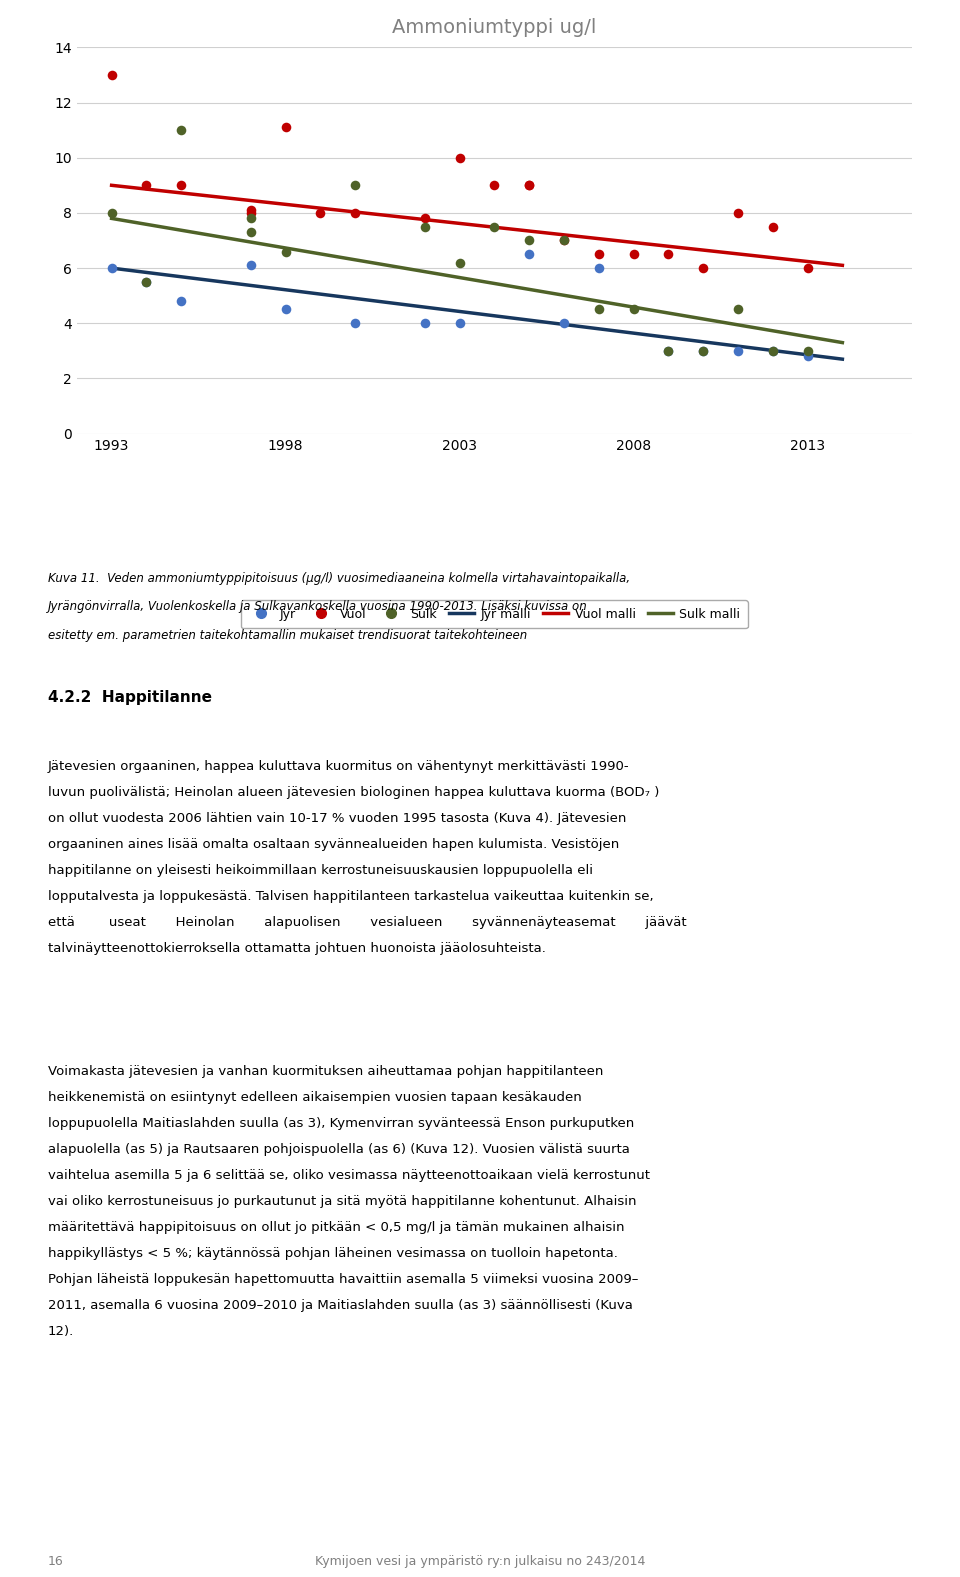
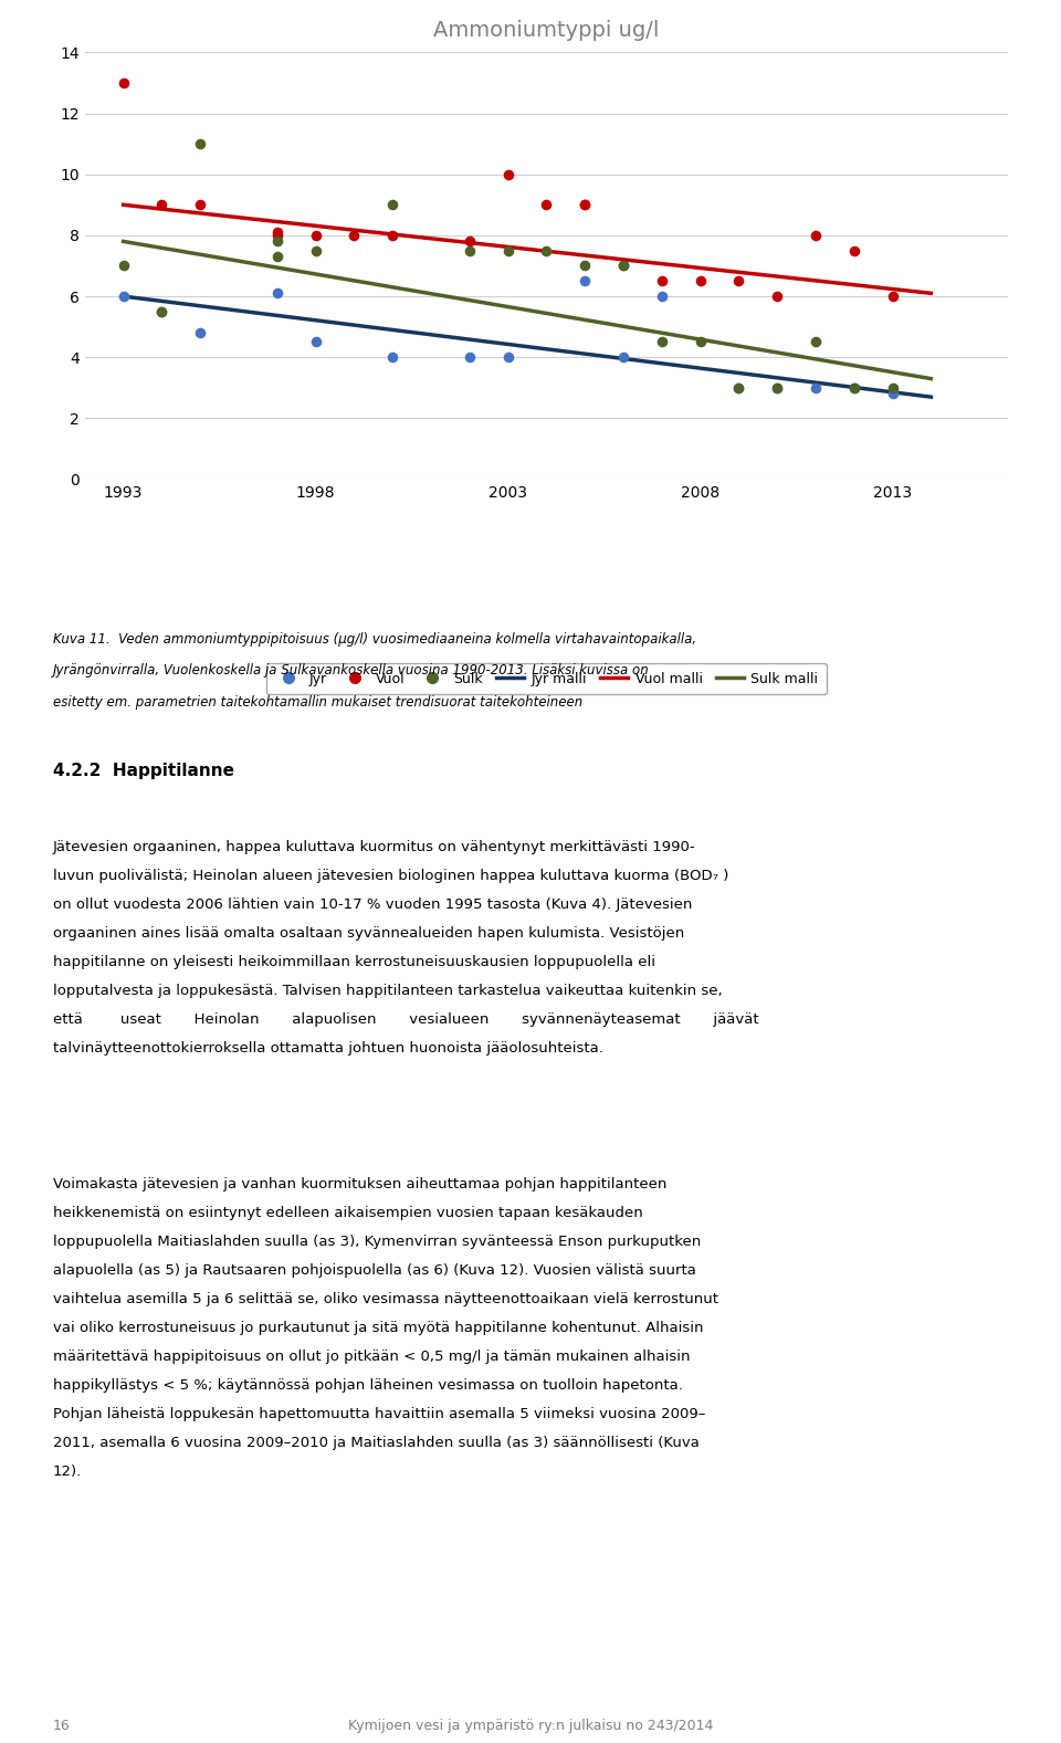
Sulk malli/1993: 8.0 -> 7.0
Vuol malli/1998: 11.1 -> 8.0
Sulk malli/1998: 6.6 -> 7.5
Sulk malli/2003: 6.2 -> 7.5
